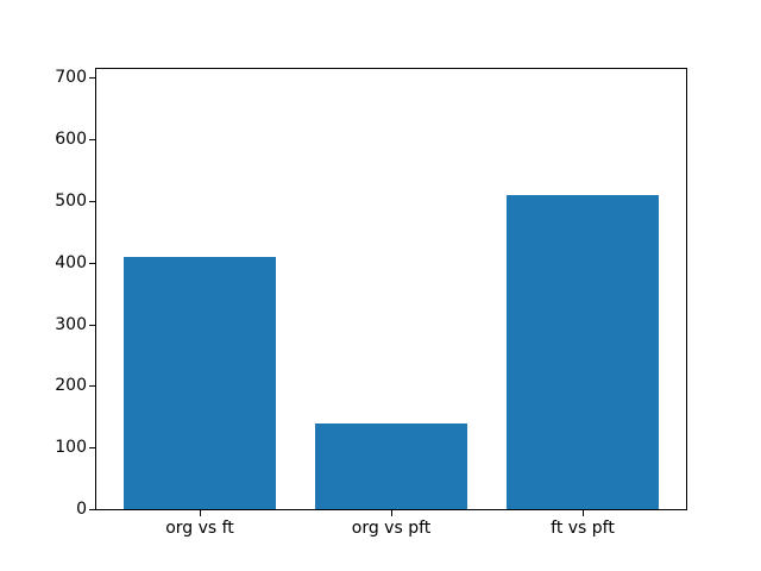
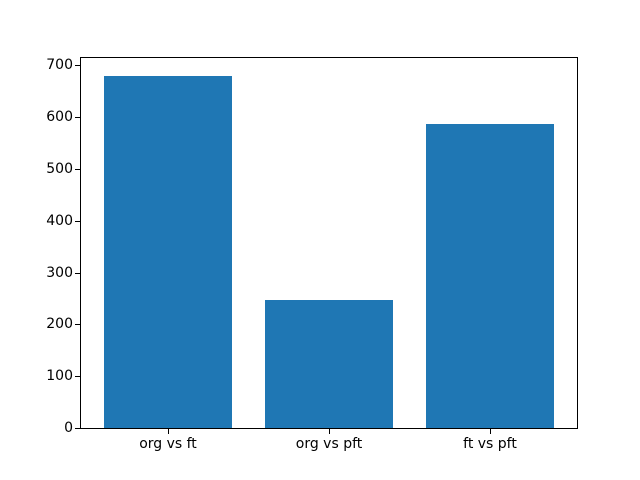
org vs ft: 410 -> 680
org vs pft: 140 -> 250
ft vs pft: 510 -> 590
